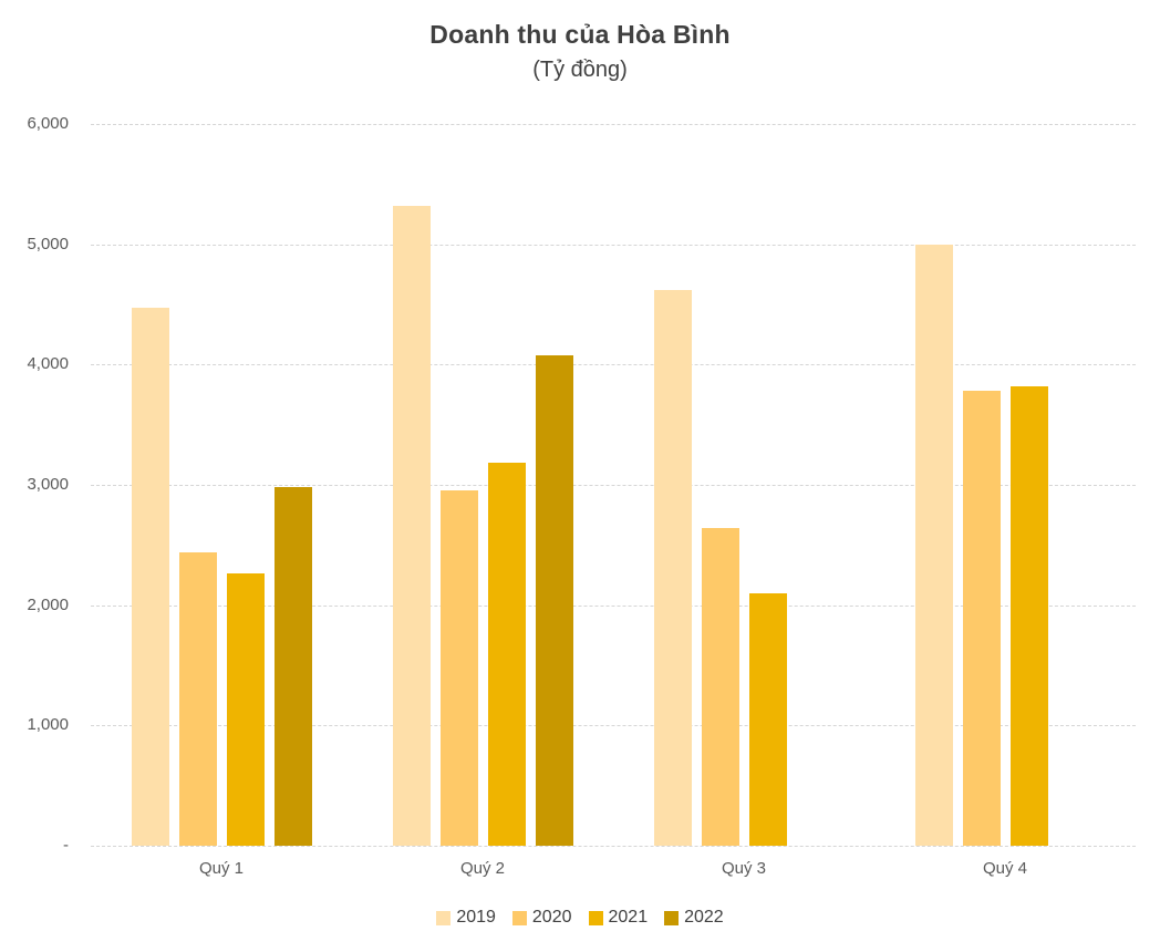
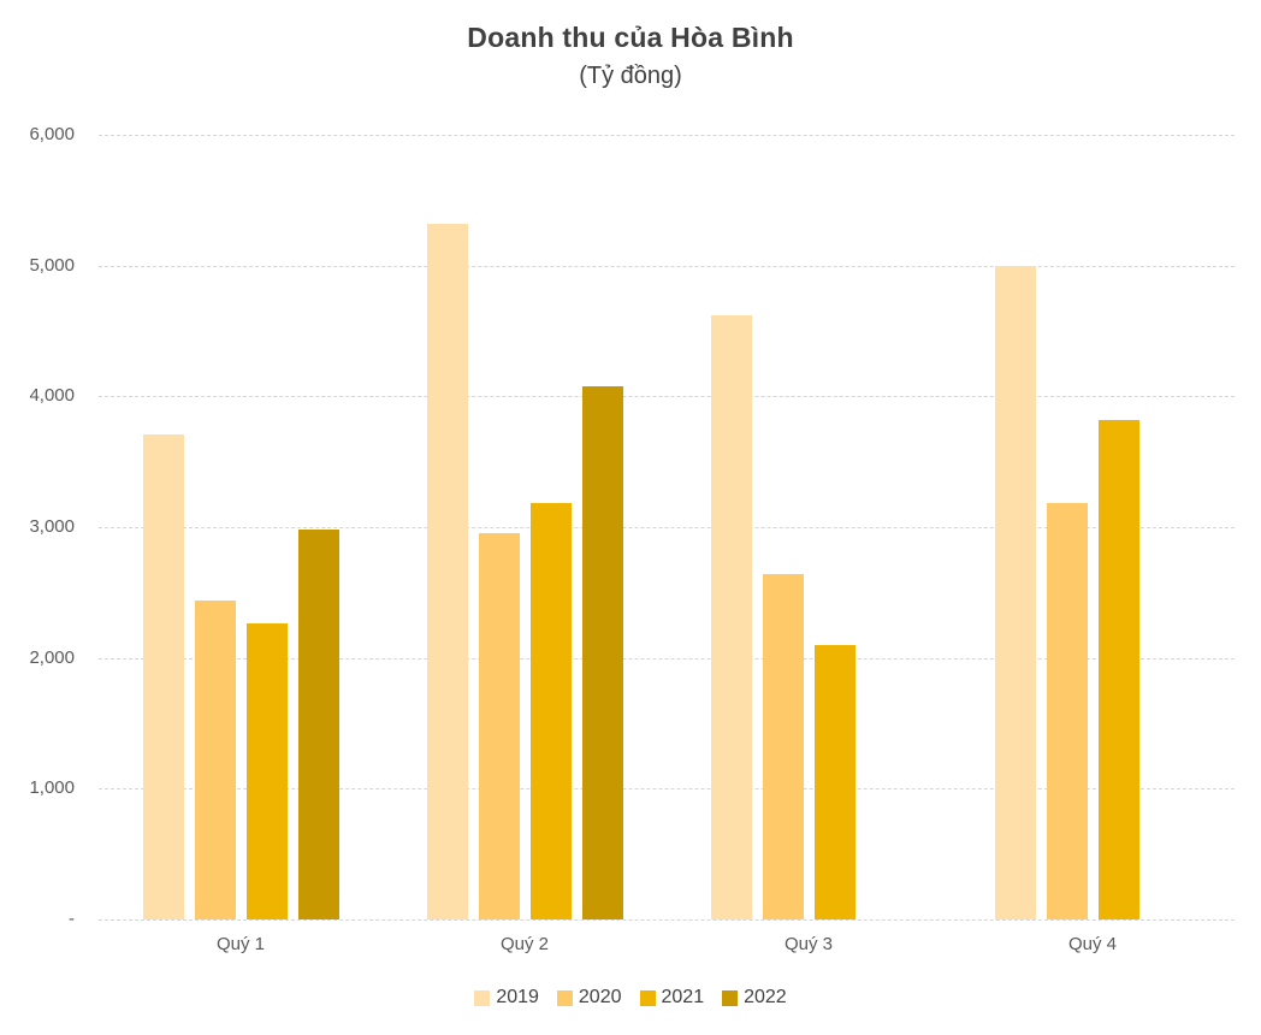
2019/Quý 1: 4470 -> 3710
2020/Quý 4: 3780 -> 3180
